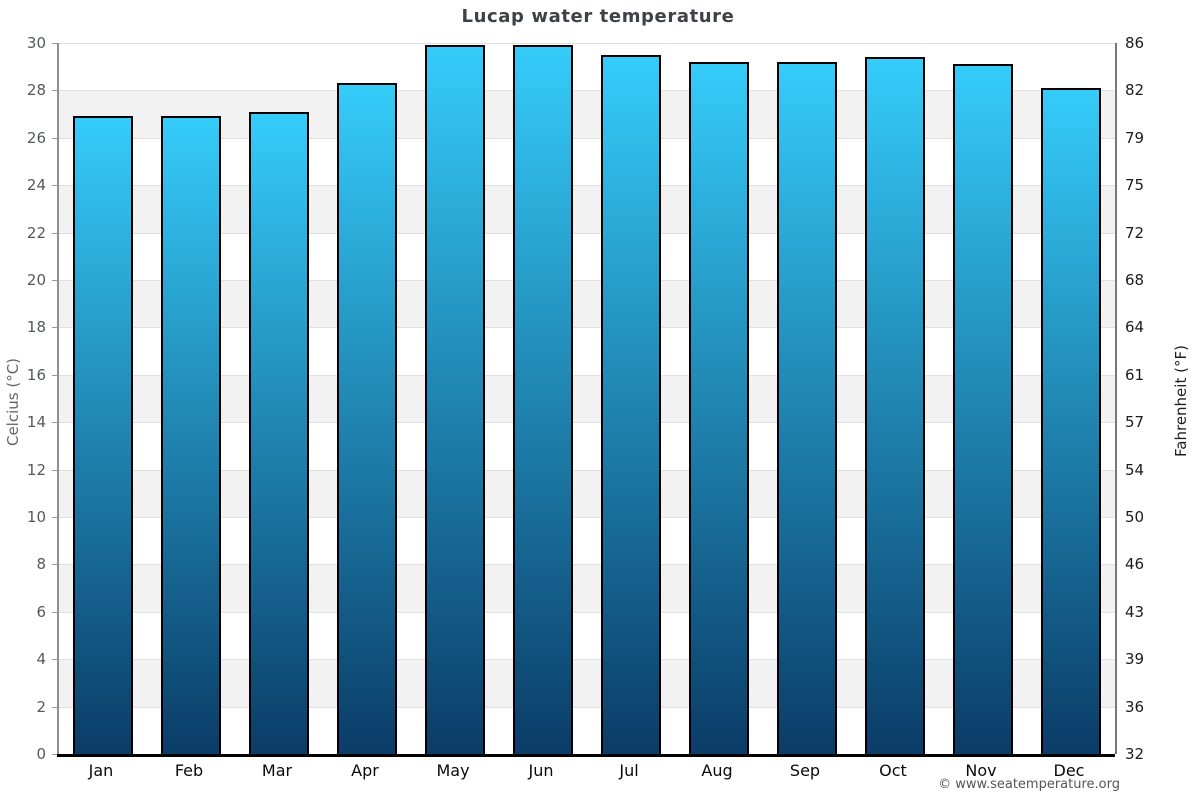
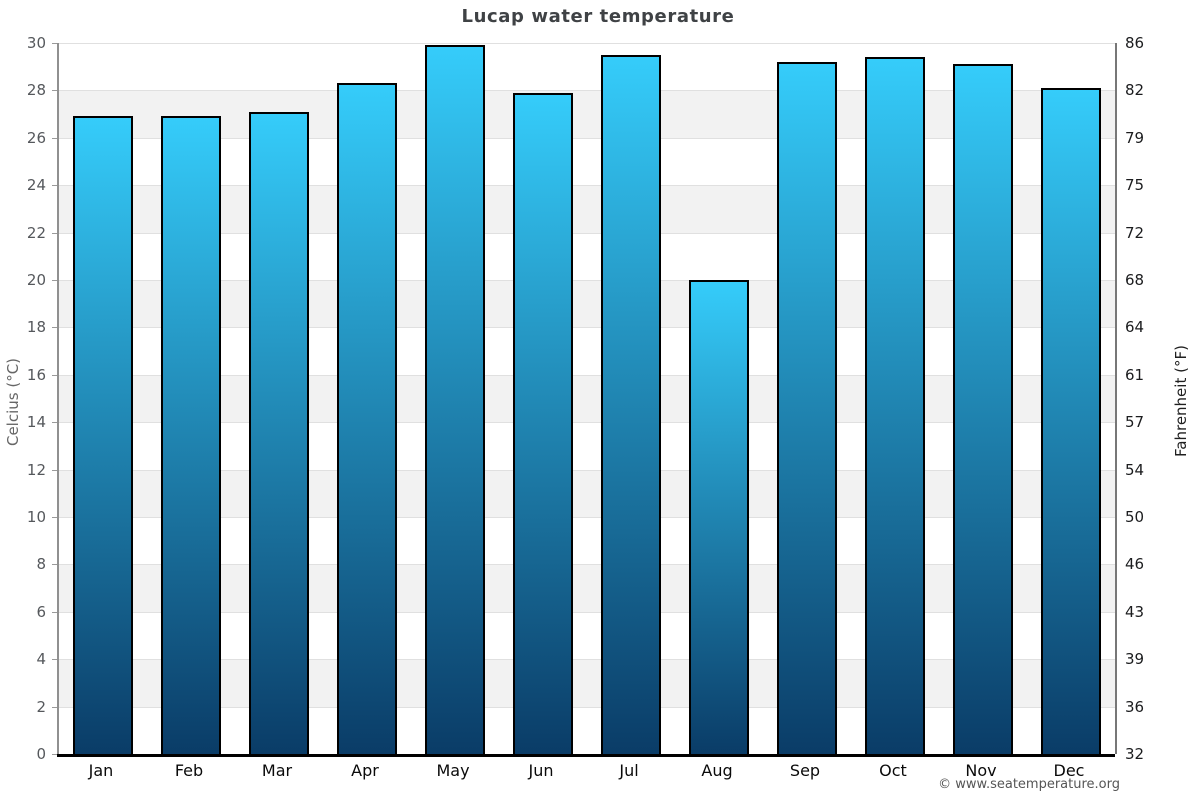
Jun: 29.9 -> 27.9
Aug: 29.2 -> 20.0
